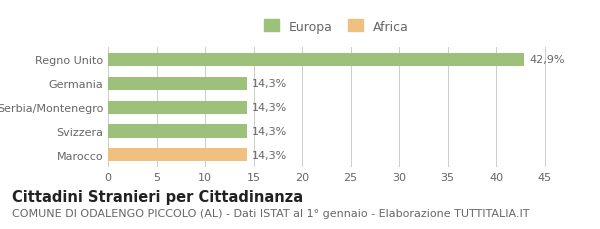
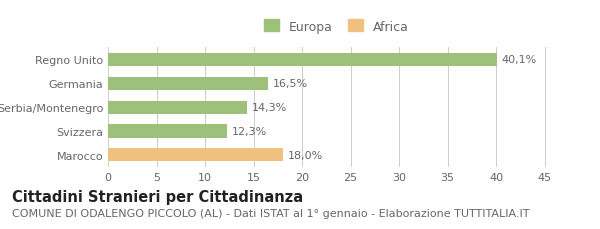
Regno Unito: 42,9% -> 40,1%
Germania: 14,3% -> 16,5%
Svizzera: 14,3% -> 12,3%
Marocco: 14,3% -> 18,0%
